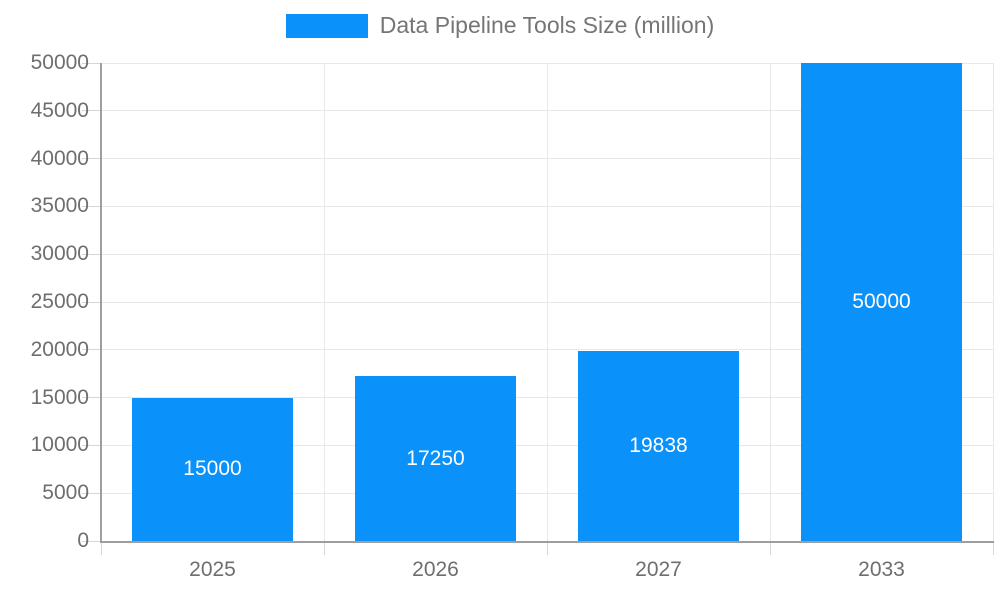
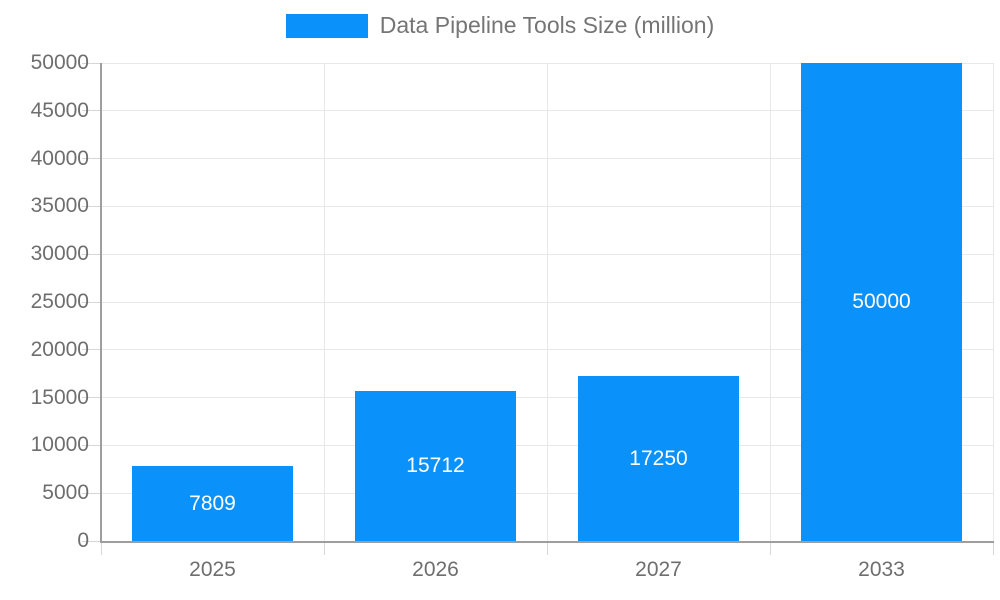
2025: 15000 -> 7809
2026: 17250 -> 15712
2027: 19838 -> 17250
